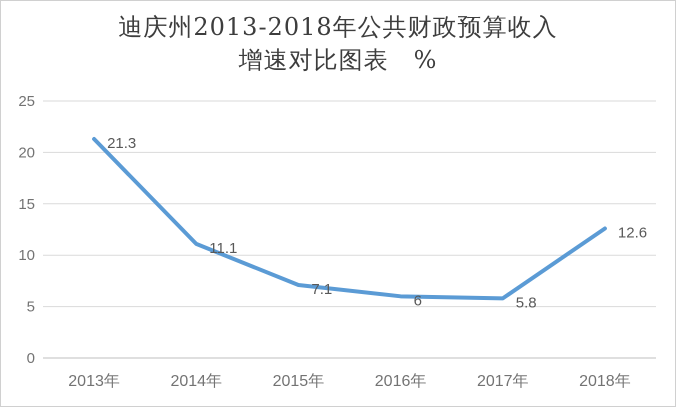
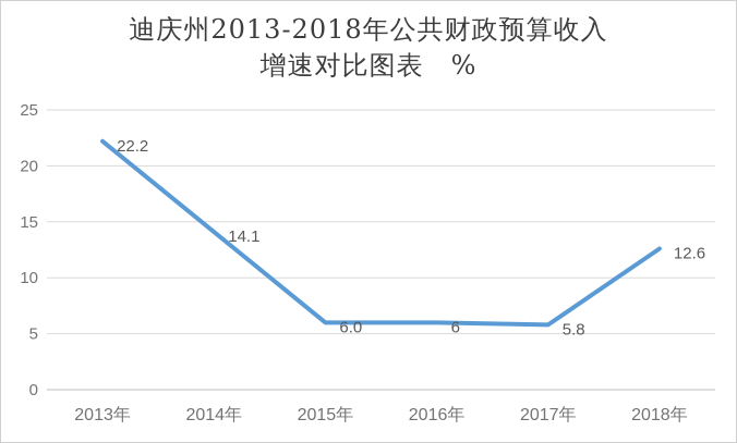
2013年: 21.3 -> 22.2
2014年: 11.1 -> 14.1
2015年: 7.1 -> 6.0
